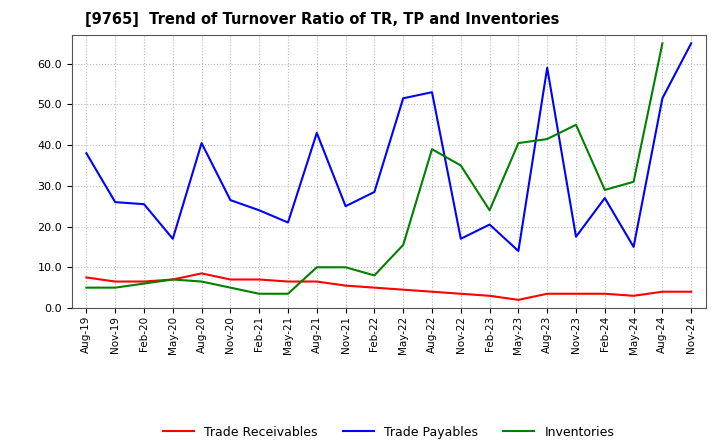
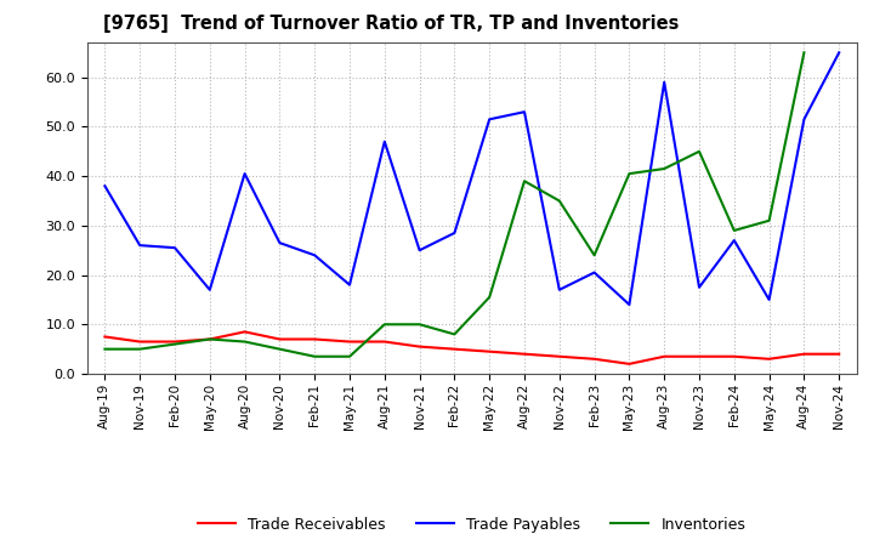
Trade Payables/May-21: 21.0 -> 18.0
Trade Payables/Aug-21: 43.0 -> 47.0
